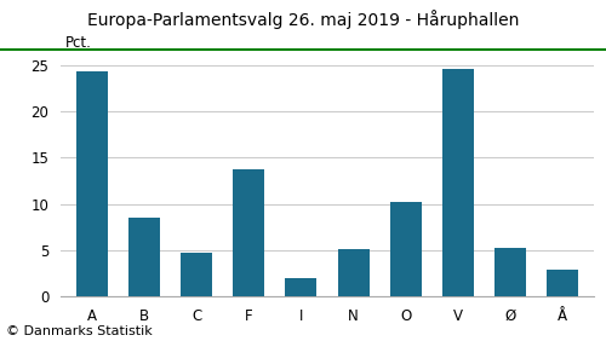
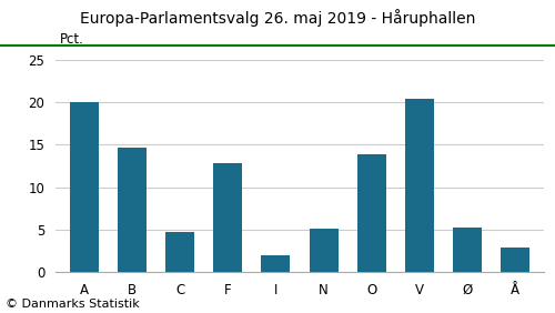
A: 24.3 -> 20.0
B: 8.5 -> 14.6
F: 13.7 -> 12.8
O: 10.2 -> 13.8
V: 24.5 -> 20.4
